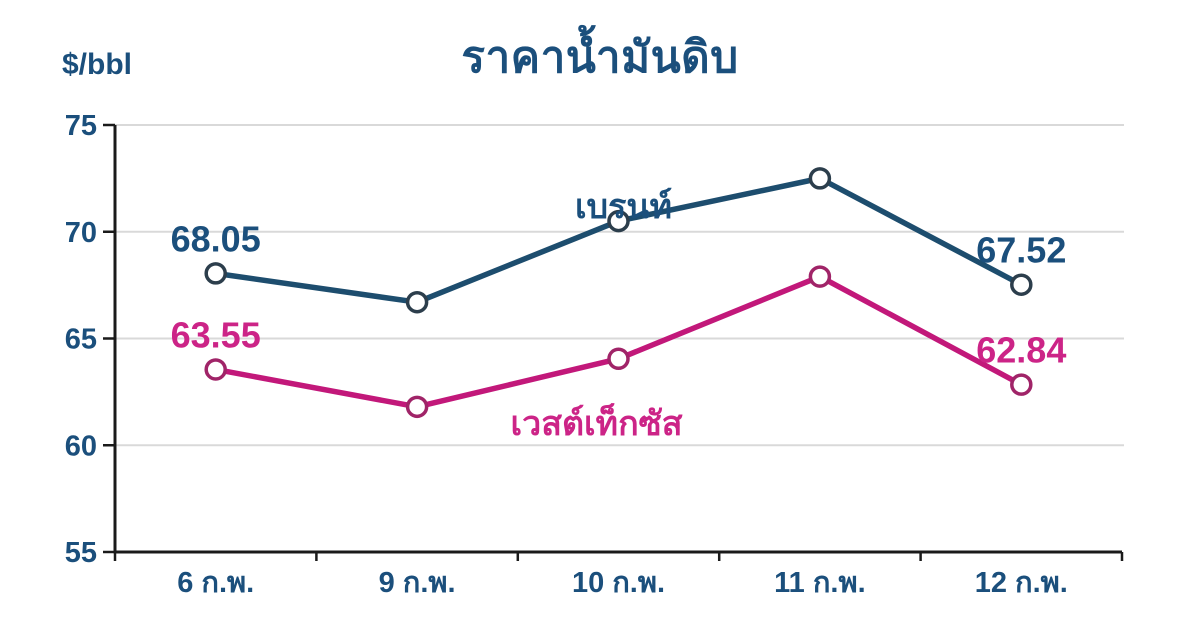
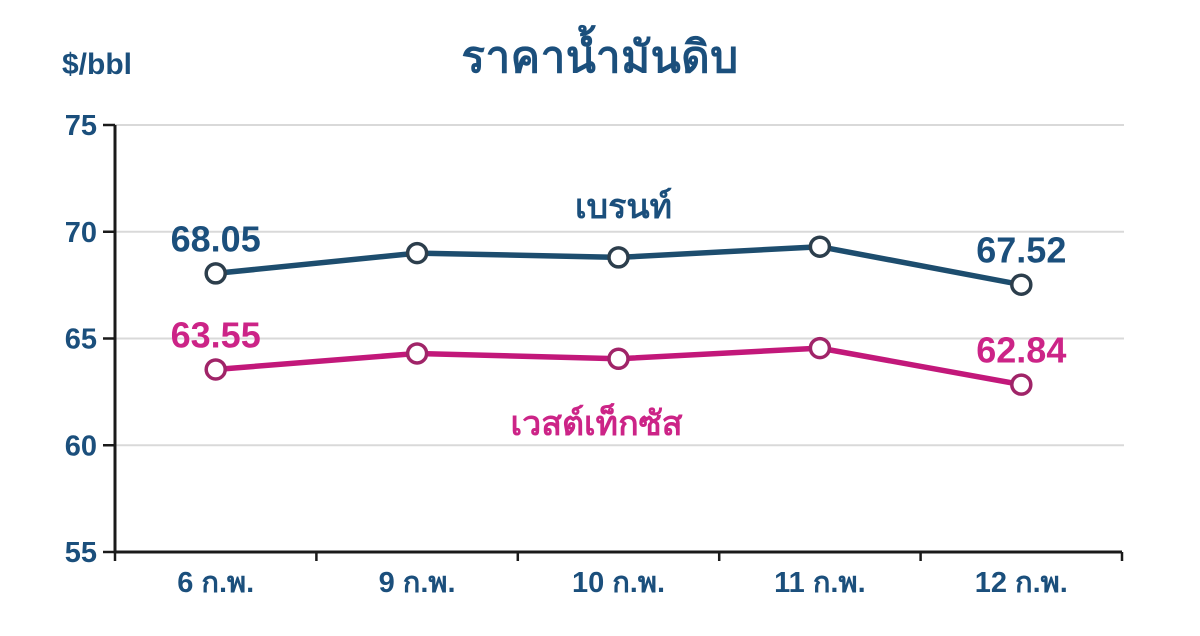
เบรนท์/9 ก.พ.: 66.7 -> 69.0
เวสต์เท็กซัส/9 ก.พ.: 61.8 -> 64.3
เบรนท์/10 ก.พ.: 70.5 -> 68.8
เบรนท์/11 ก.พ.: 72.5 -> 69.3
เวสต์เท็กซัส/11 ก.พ.: 67.9 -> 64.5
